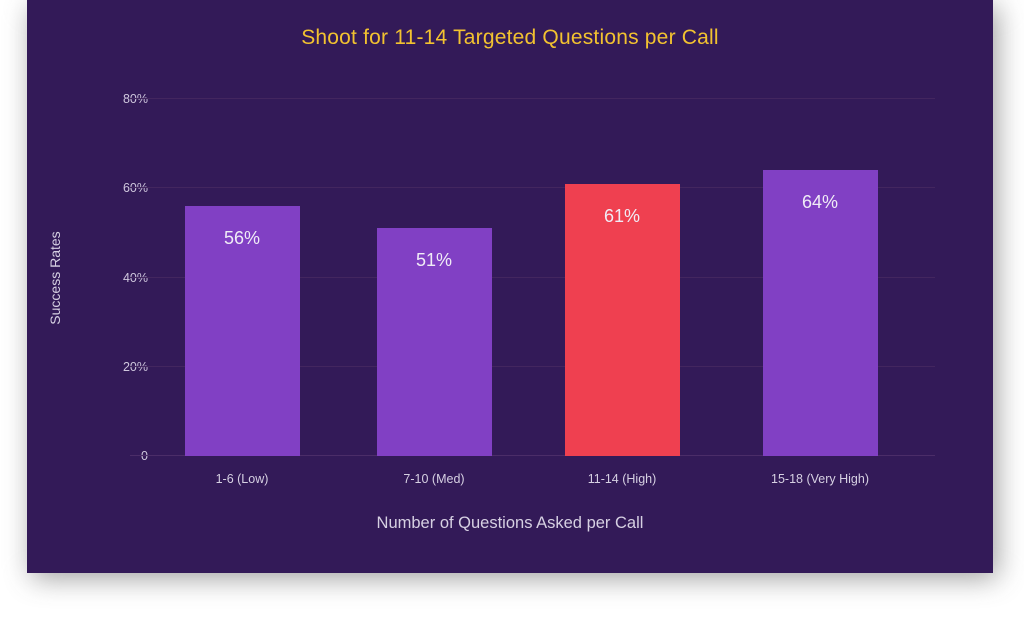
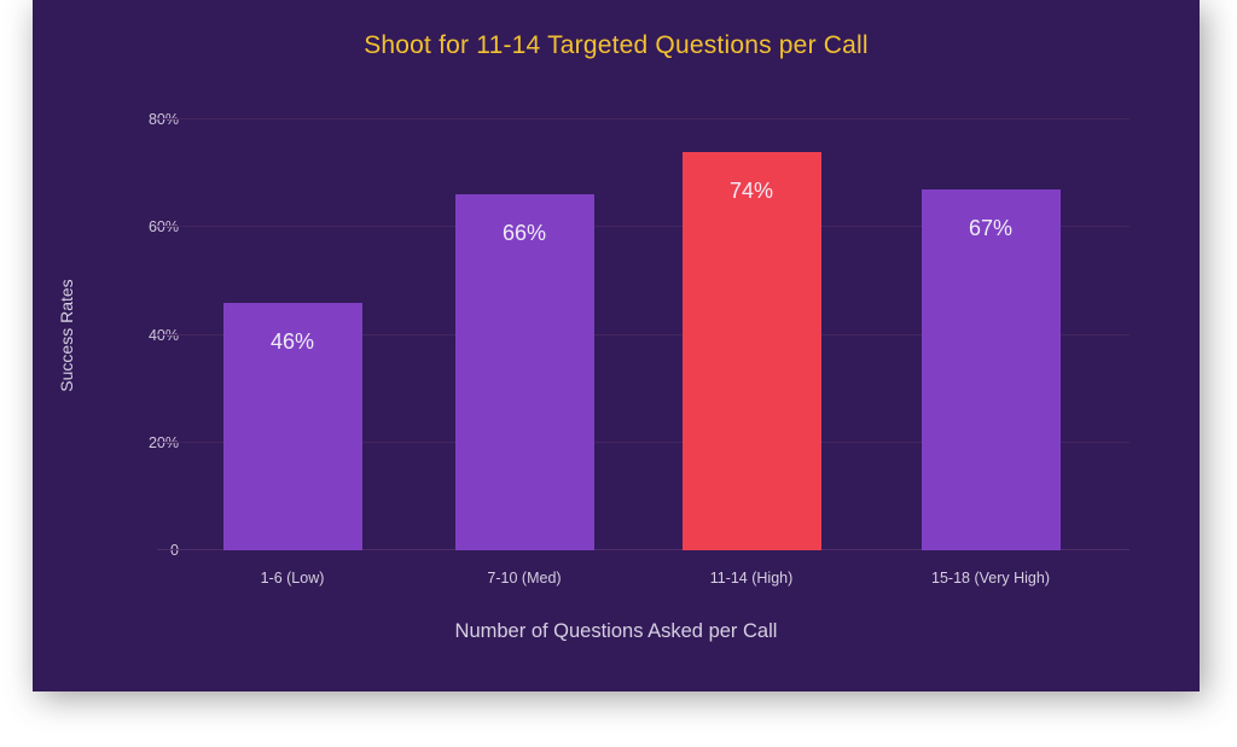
1-6 (Low): 56% -> 46%
7-10 (Med): 51% -> 66%
11-14 (High): 61% -> 74%
15-18 (Very High): 64% -> 67%
